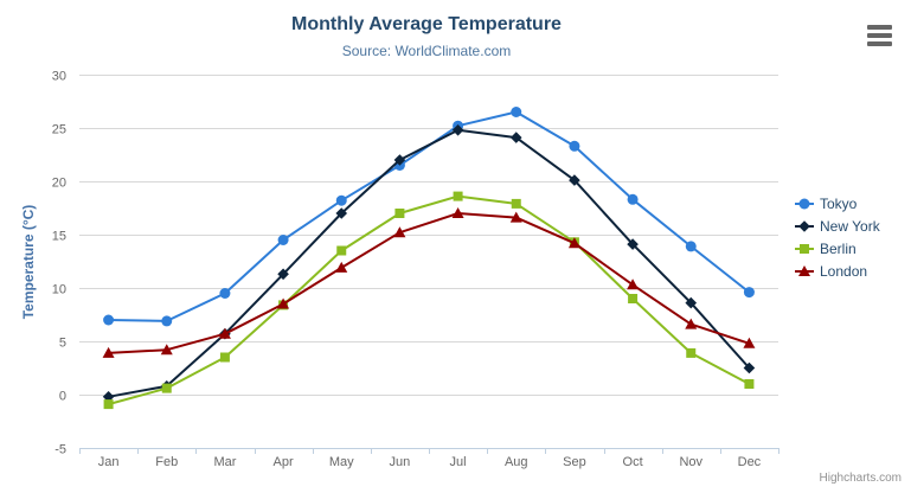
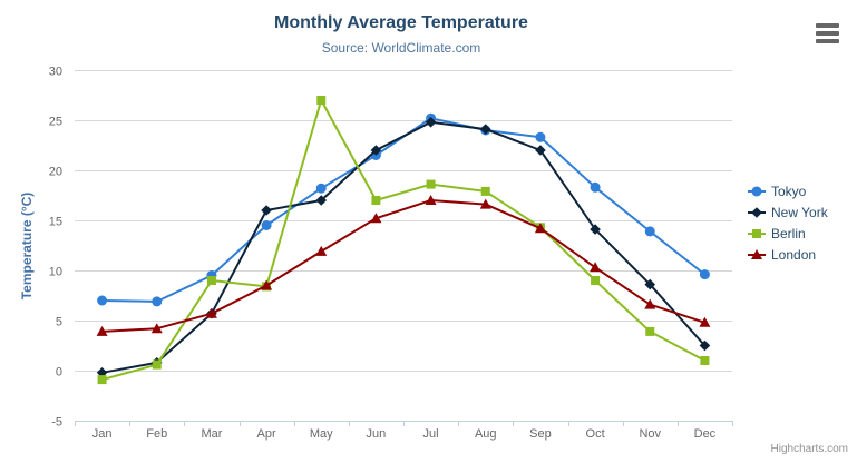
Berlin/Mar: 4 -> 9
New York/Apr: 11 -> 16
Berlin/May: 14 -> 27
Tokyo/Aug: 26 -> 24
New York/Sep: 20 -> 22
